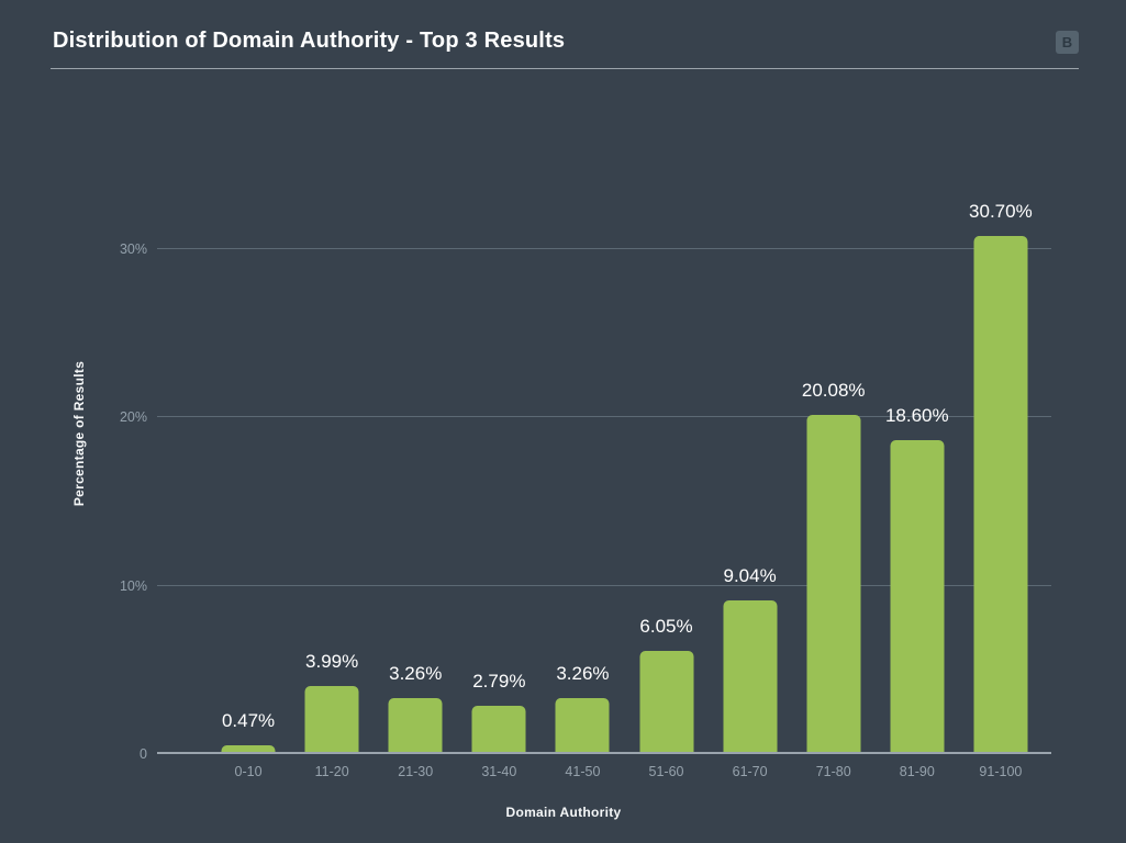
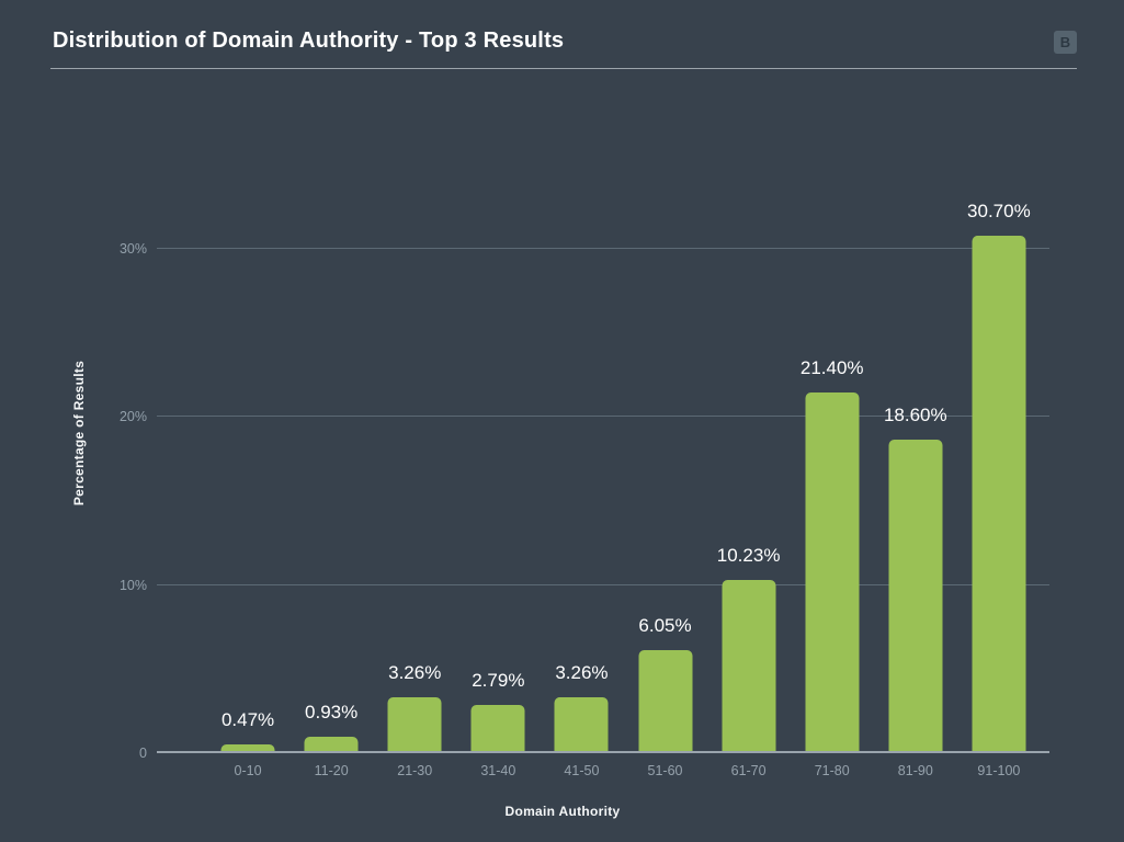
11-20: 3.99% -> 0.93%
61-70: 9.04% -> 10.23%
71-80: 20.08% -> 21.40%
